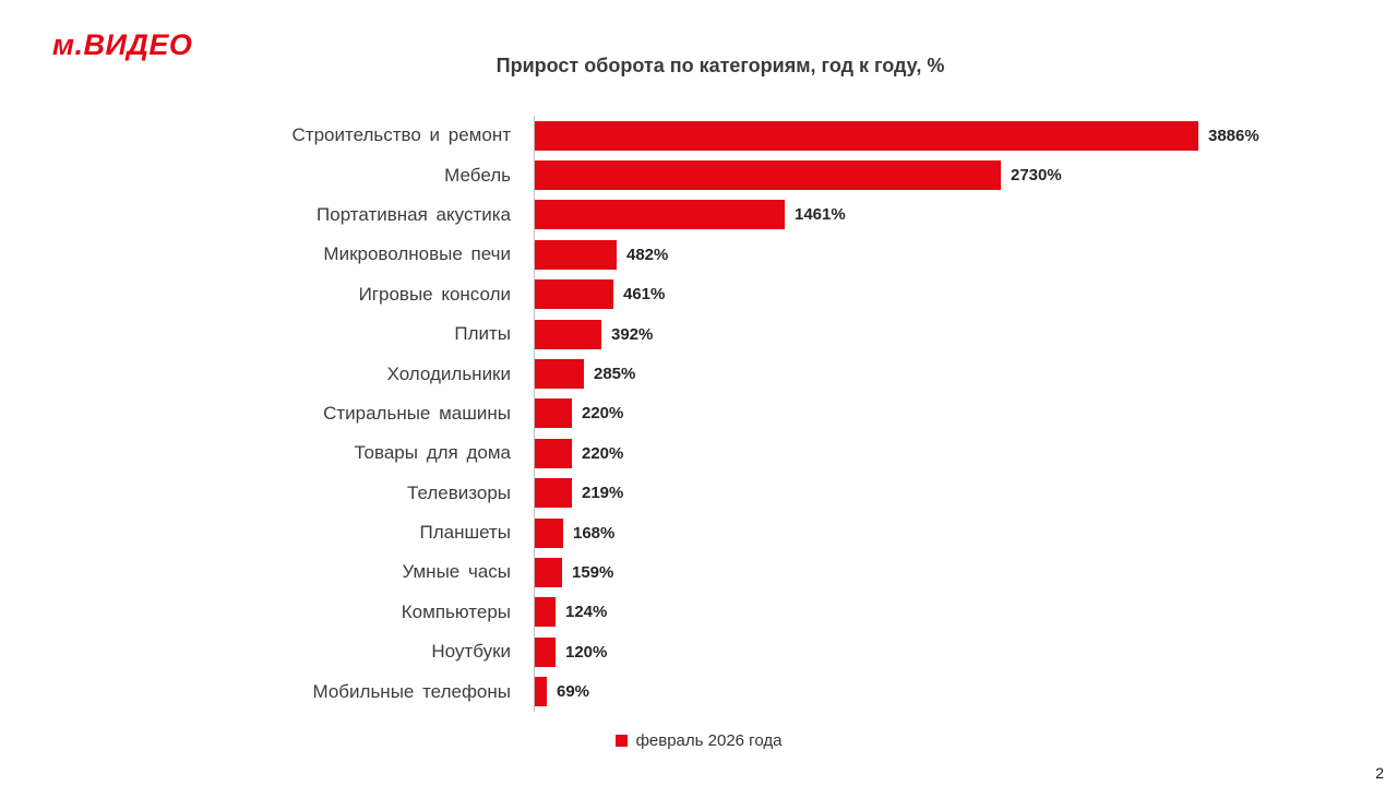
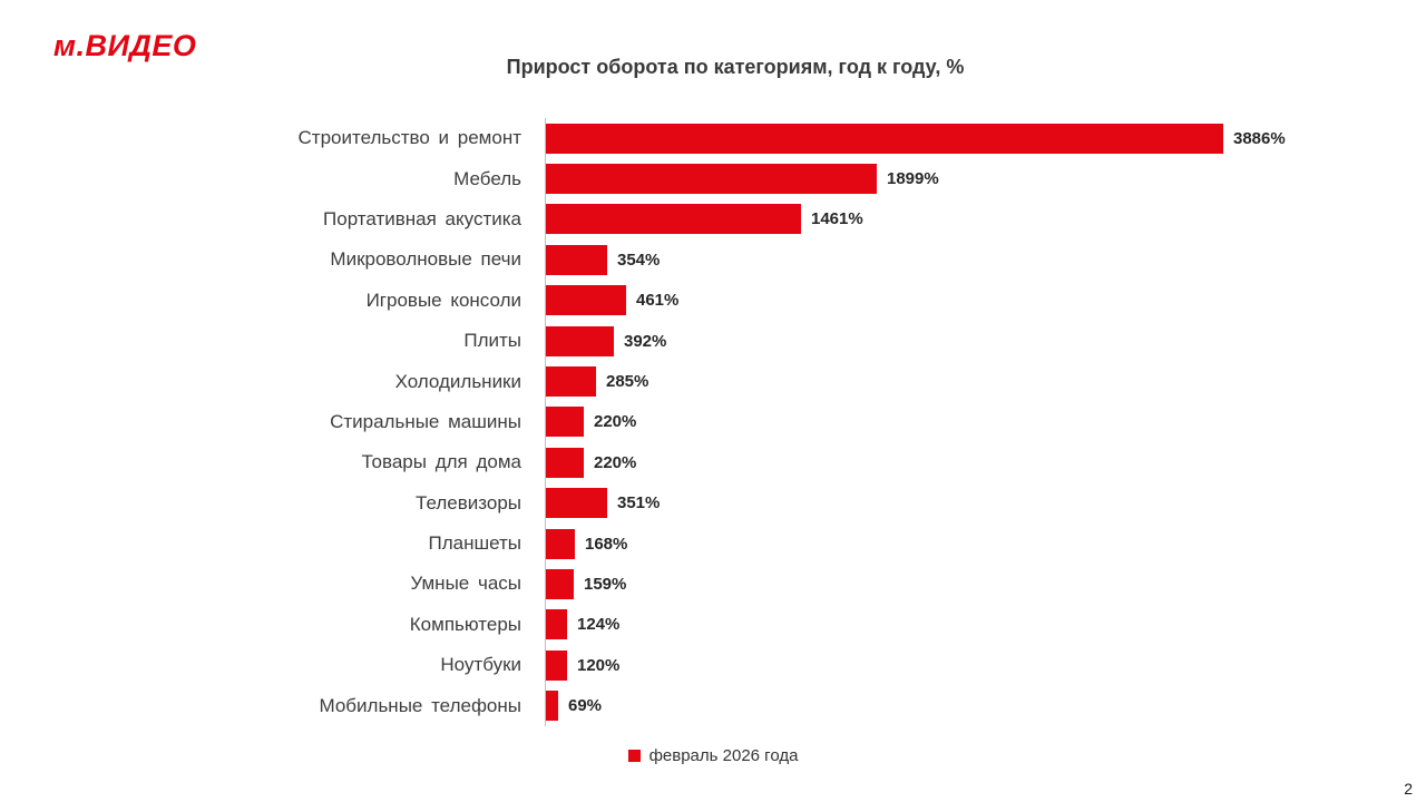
Мебель: 2730% -> 1899%
Микроволновые печи: 482% -> 354%
Телевизоры: 219% -> 351%
